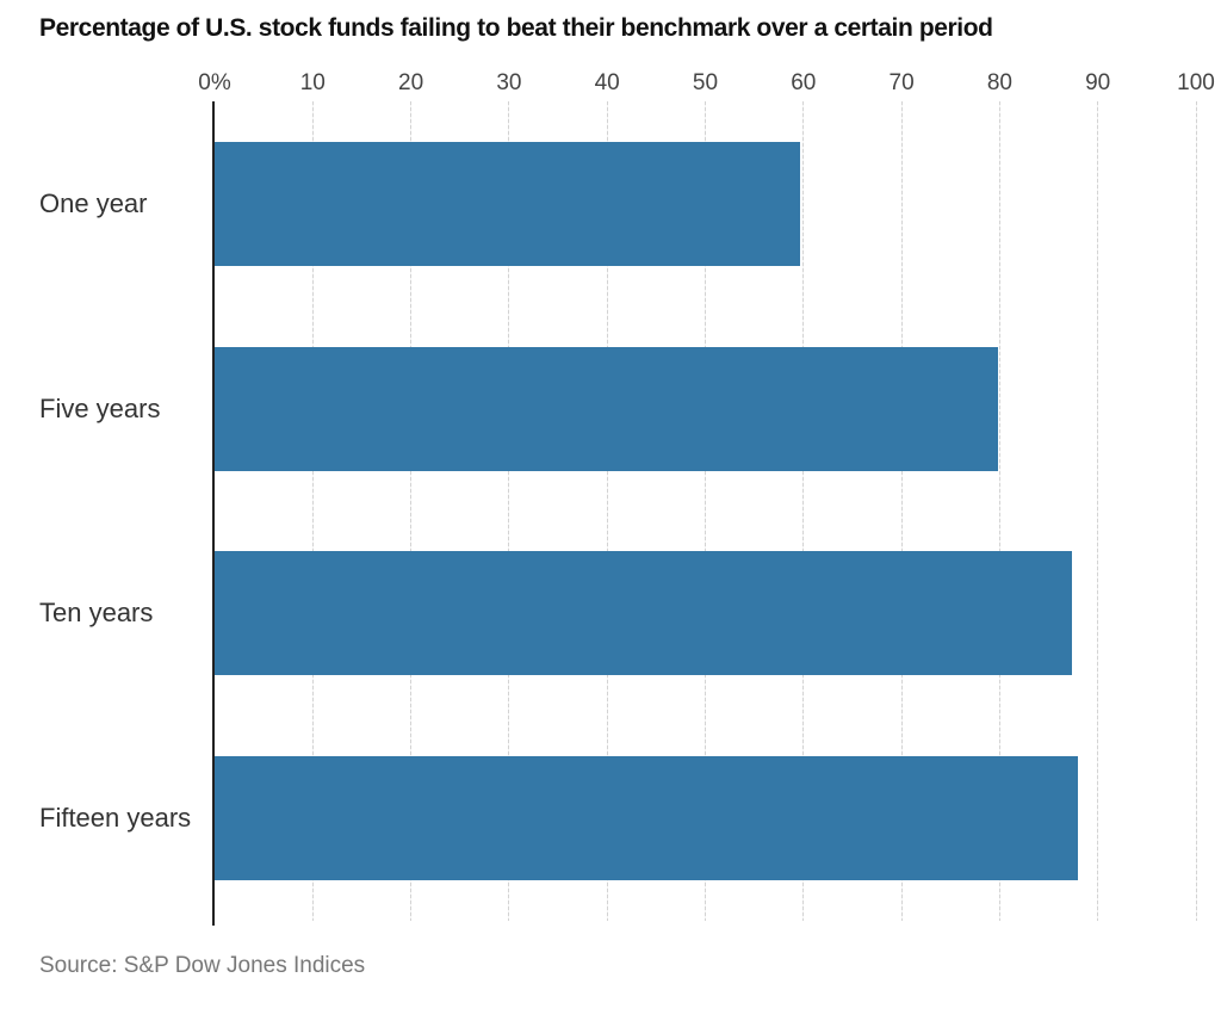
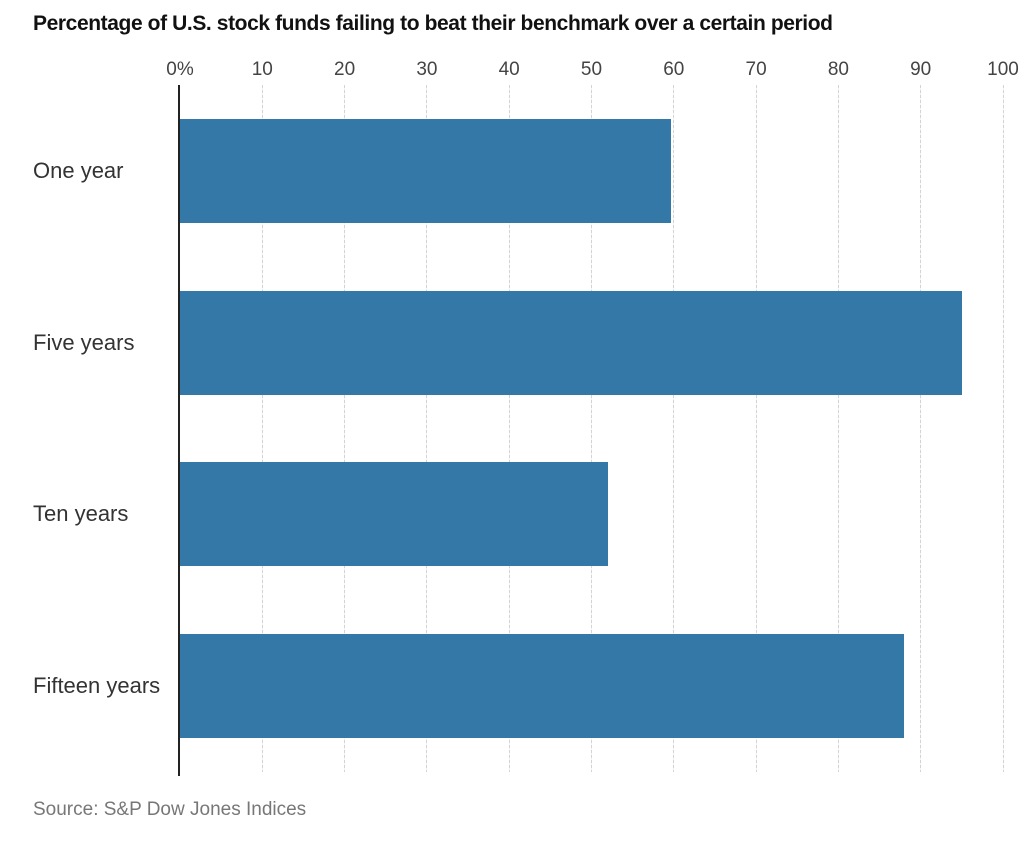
Five years: 80 -> 95
Ten years: 87 -> 52
